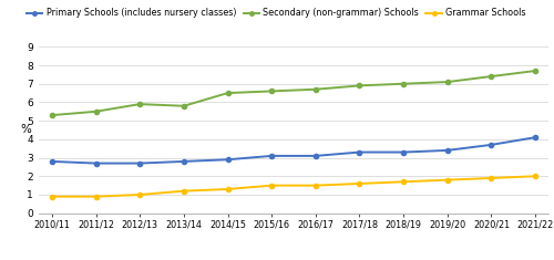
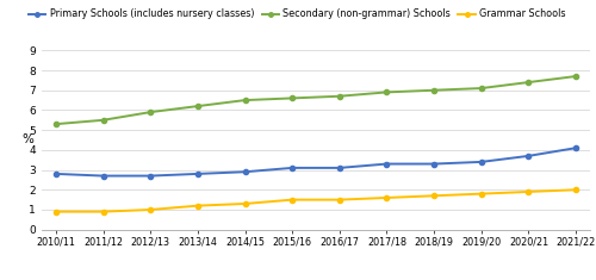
Secondary (non-grammar) Schools/2013/14: 5.8 -> 6.2
